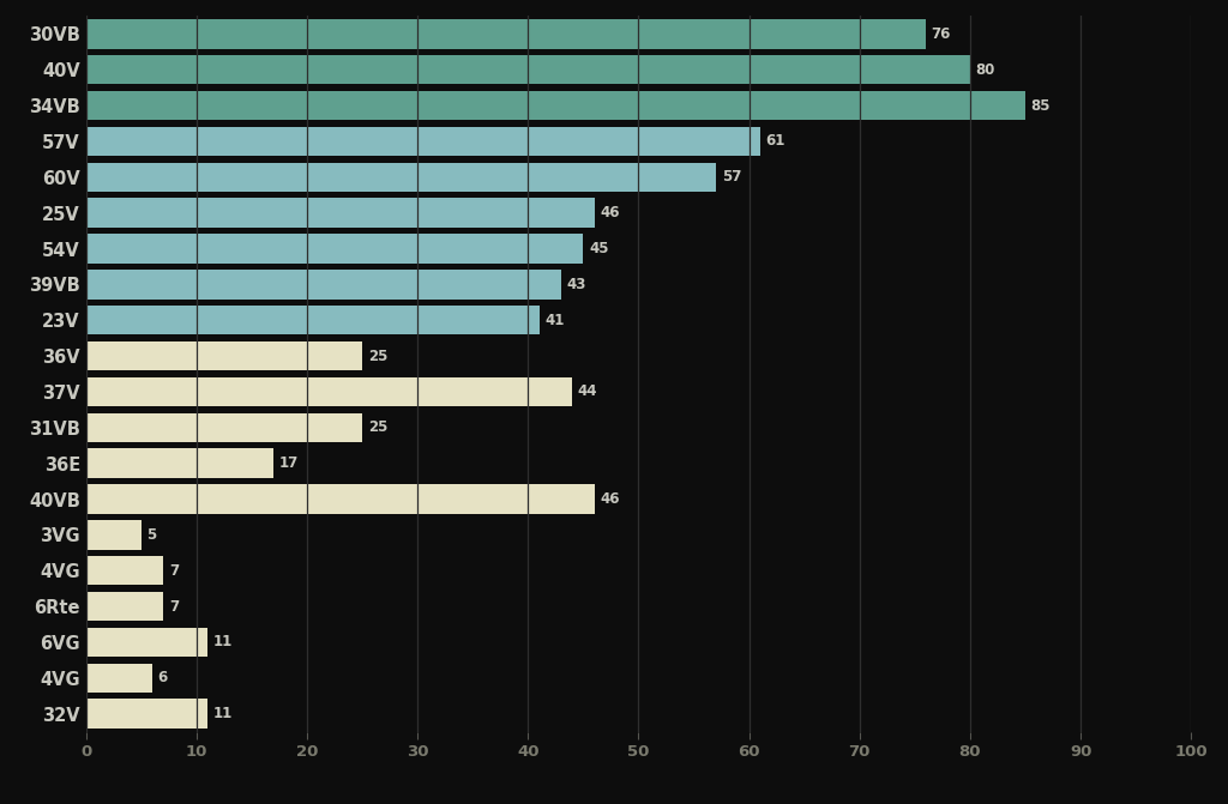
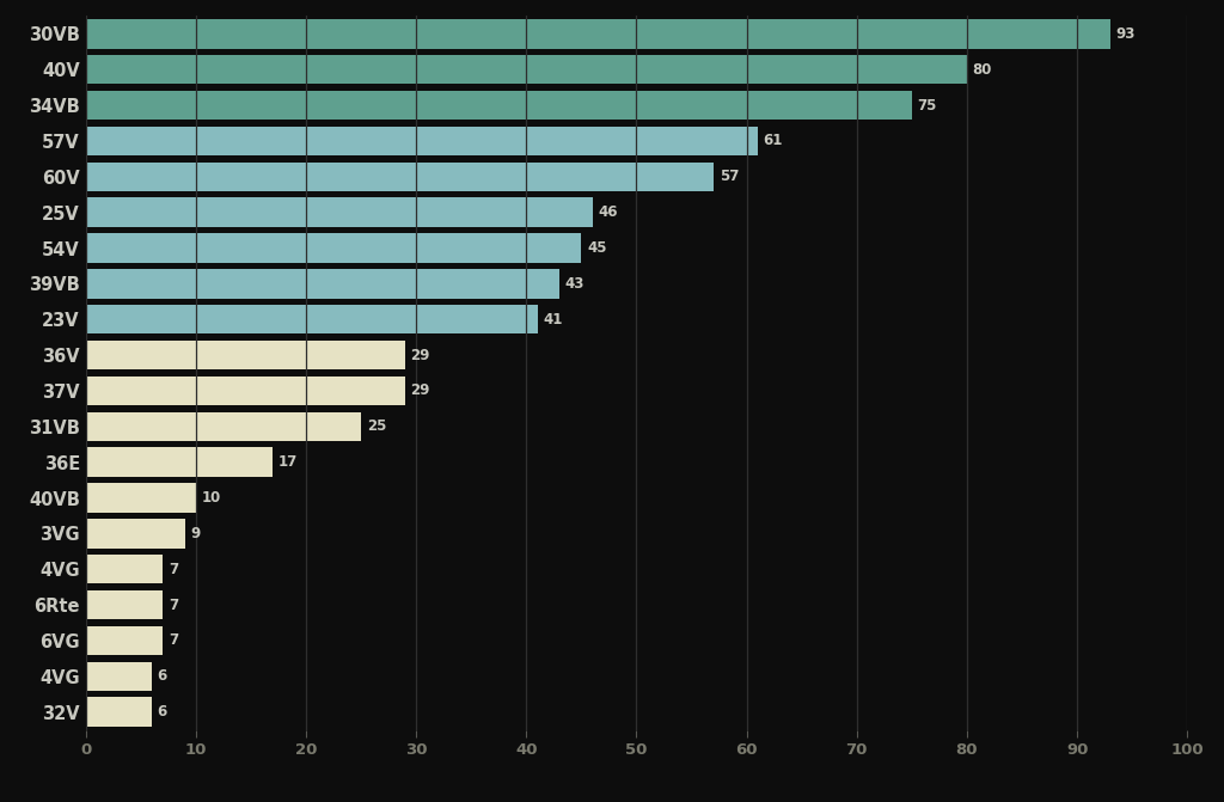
30VB: 76 -> 93
34VB: 85 -> 75
36V: 25 -> 29
37V: 44 -> 29
40VB: 46 -> 10
3VG: 5 -> 9
6VG: 11 -> 7
32V: 11 -> 6
